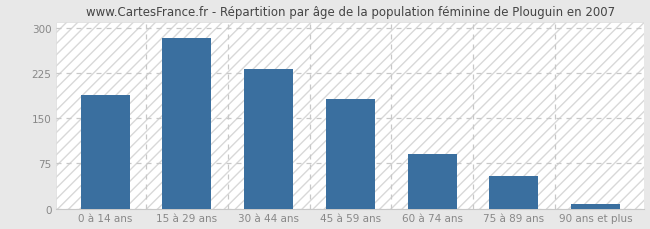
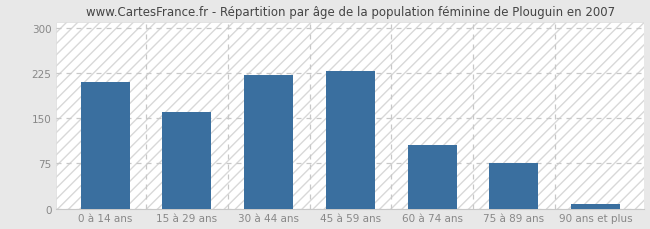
0 à 14 ans: 188 -> 210
15 à 29 ans: 282 -> 160
30 à 44 ans: 232 -> 222
45 à 59 ans: 182 -> 228
60 à 74 ans: 90 -> 105
75 à 89 ans: 54 -> 75
